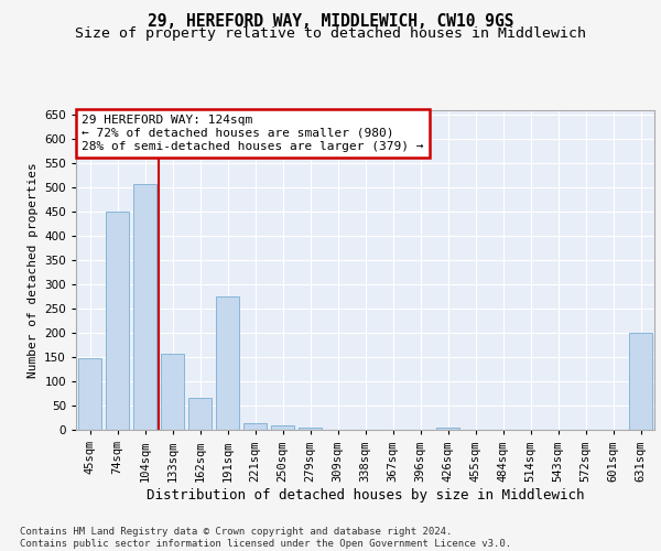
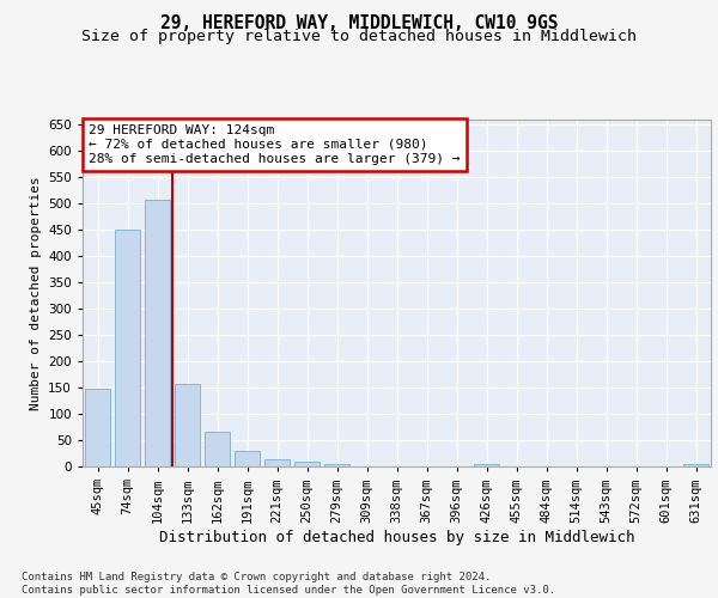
191sqm: 275 -> 30
631sqm: 200 -> 5
